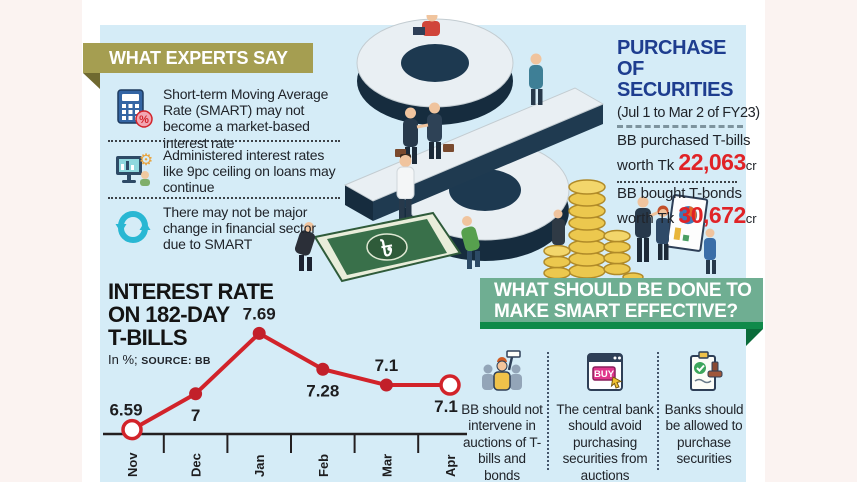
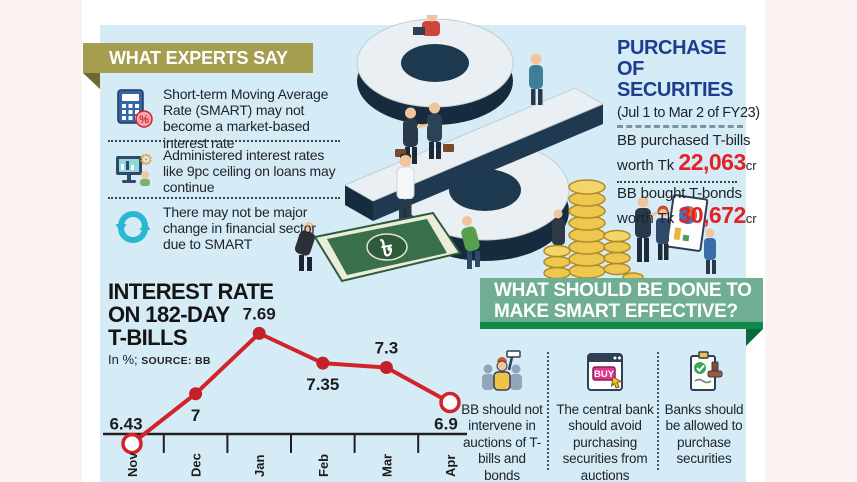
Nov: 6.59 -> 6.43
Feb: 7.28 -> 7.35
Mar: 7.1 -> 7.3
Apr: 7.1 -> 6.9
